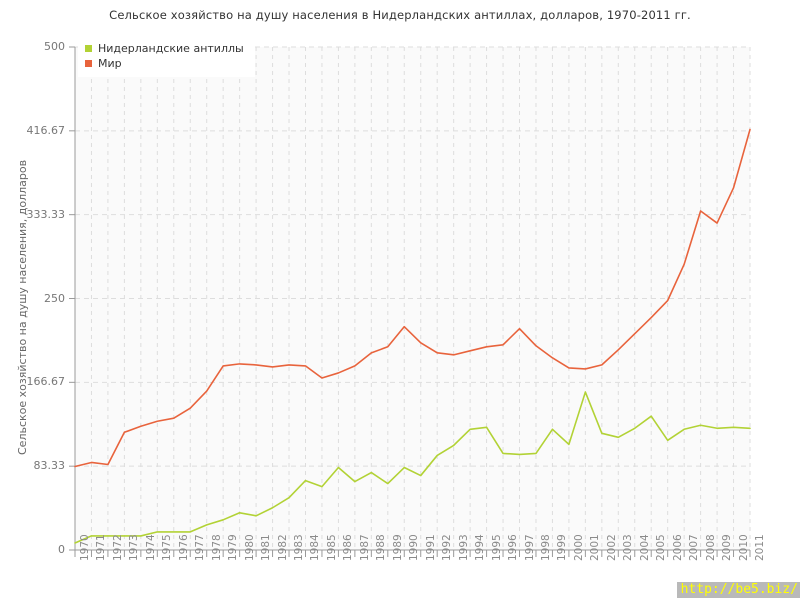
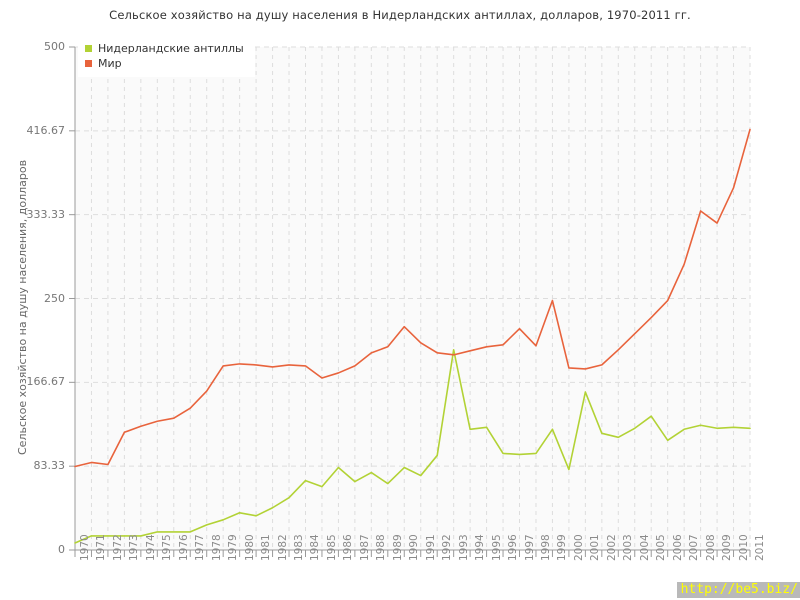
Нидерландские антиллы/1993: 104 -> 199
Мир/1999: 191 -> 248
Нидерландские антиллы/2000: 105 -> 80
